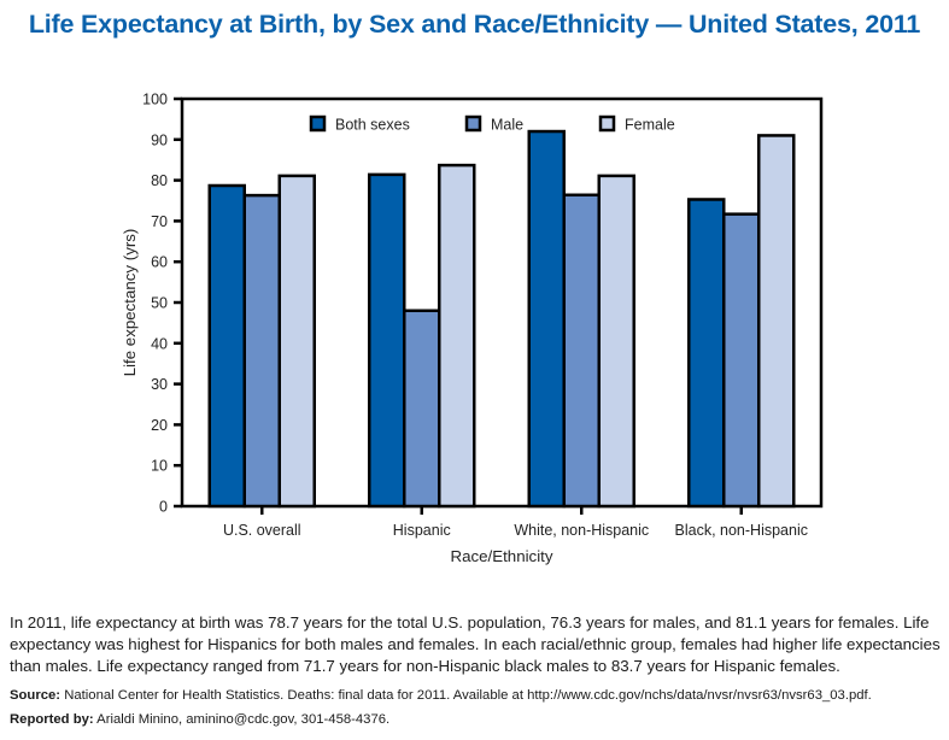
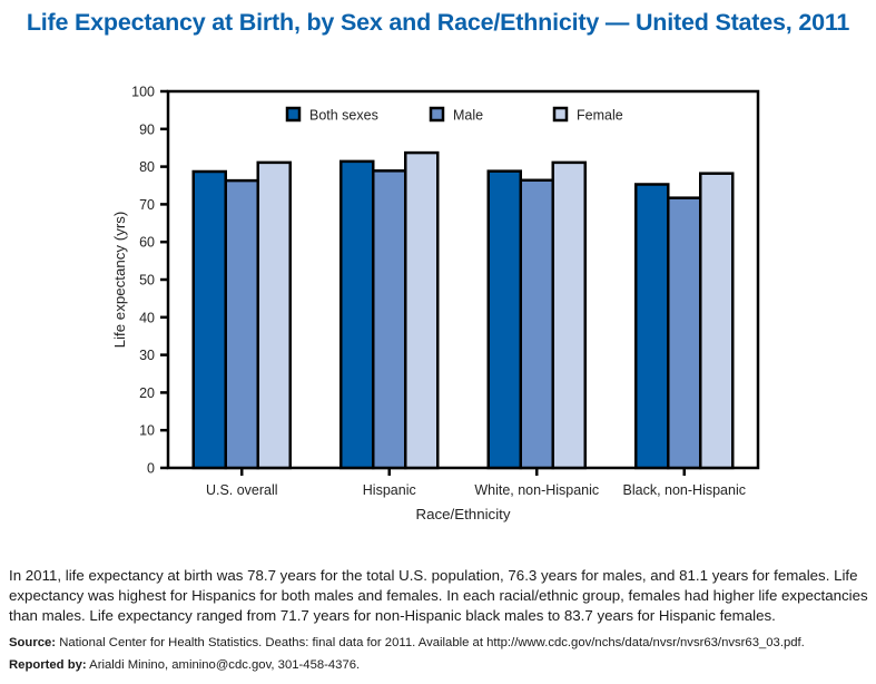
Male/Hispanic: 48 -> 79
Both sexes/White, non-Hispanic: 92 -> 79
Female/Black, non-Hispanic: 91 -> 78
